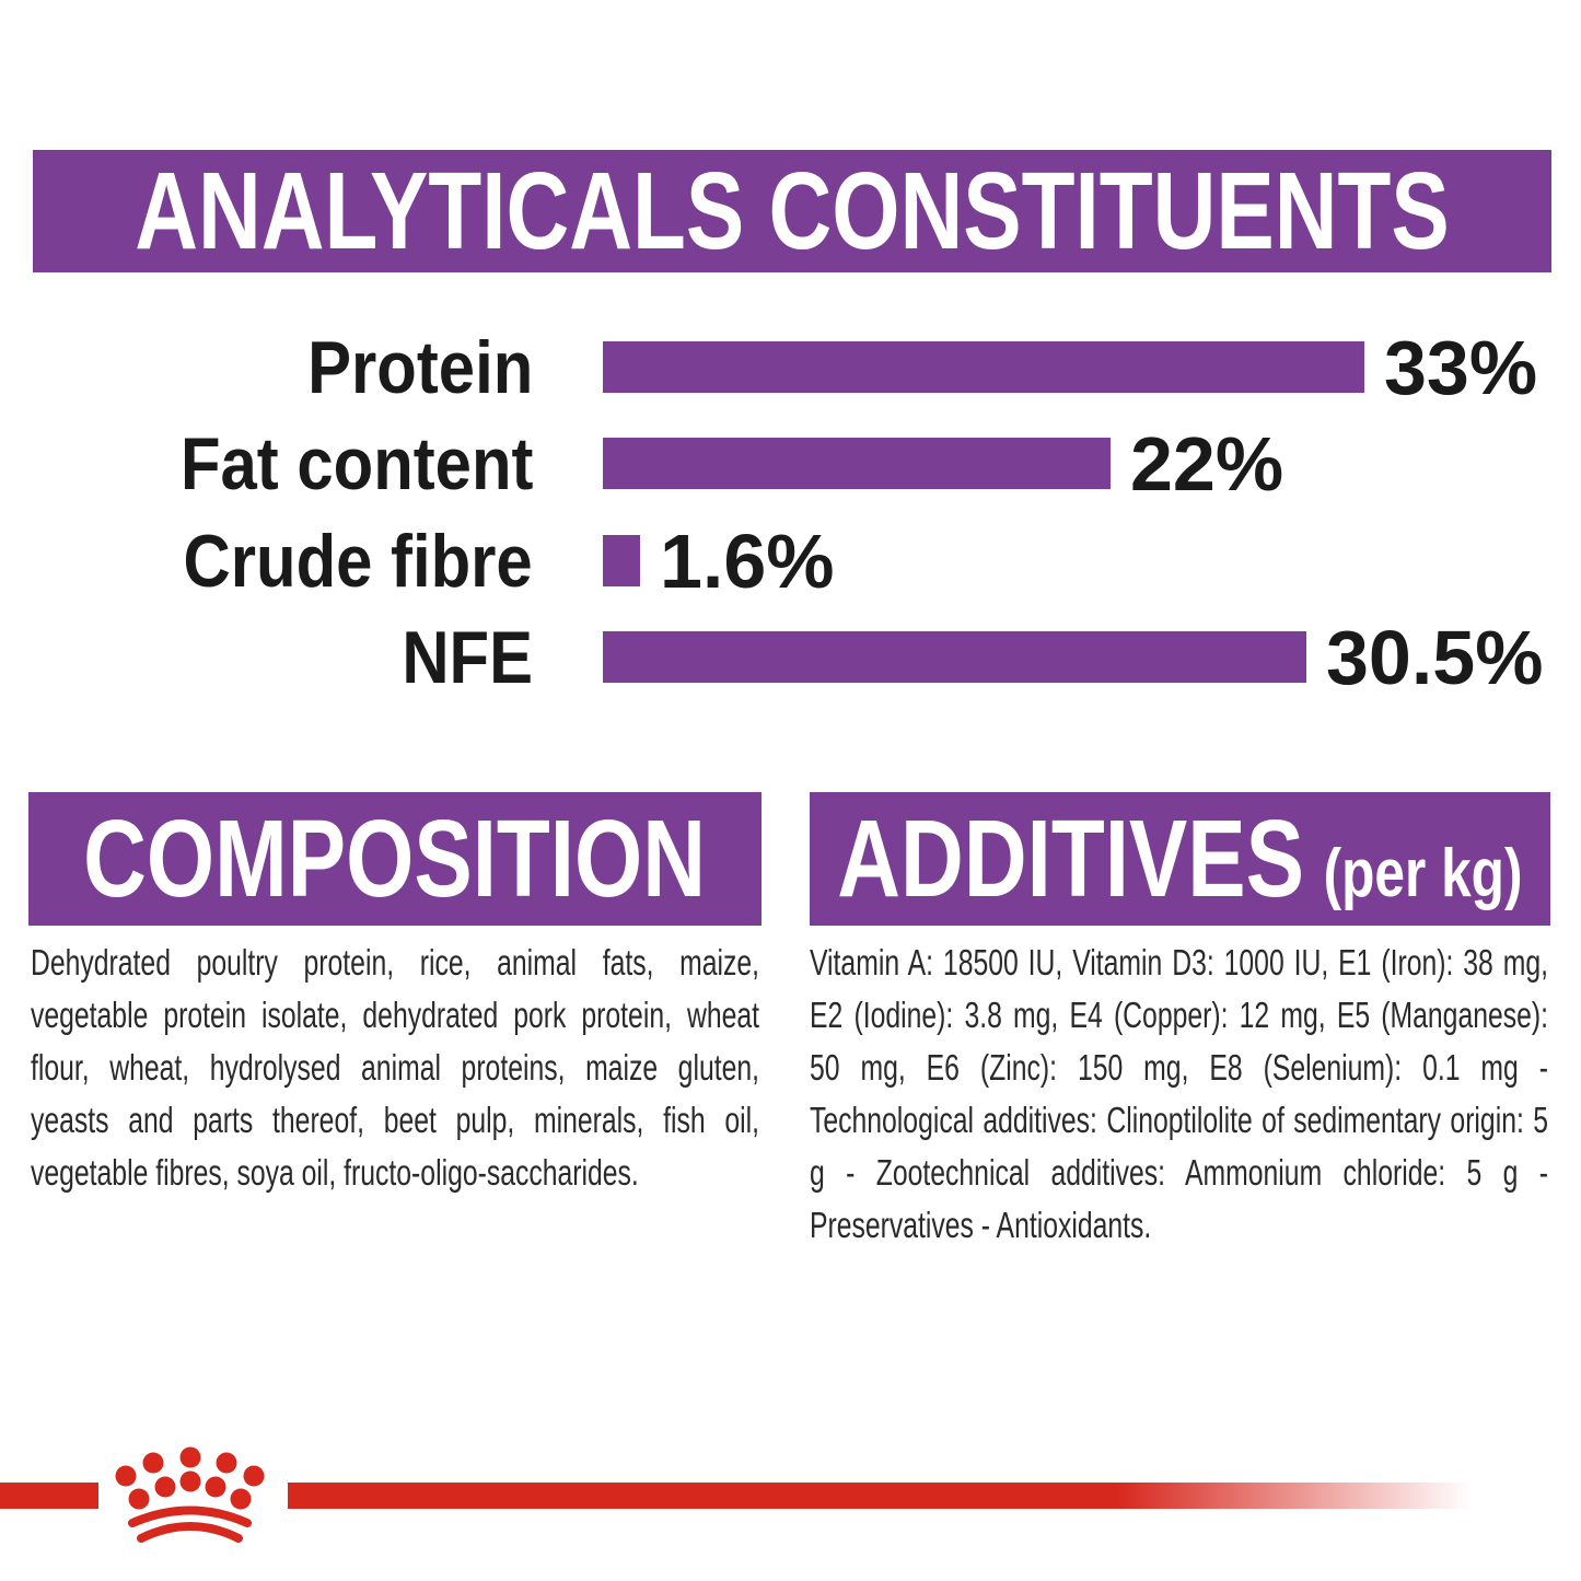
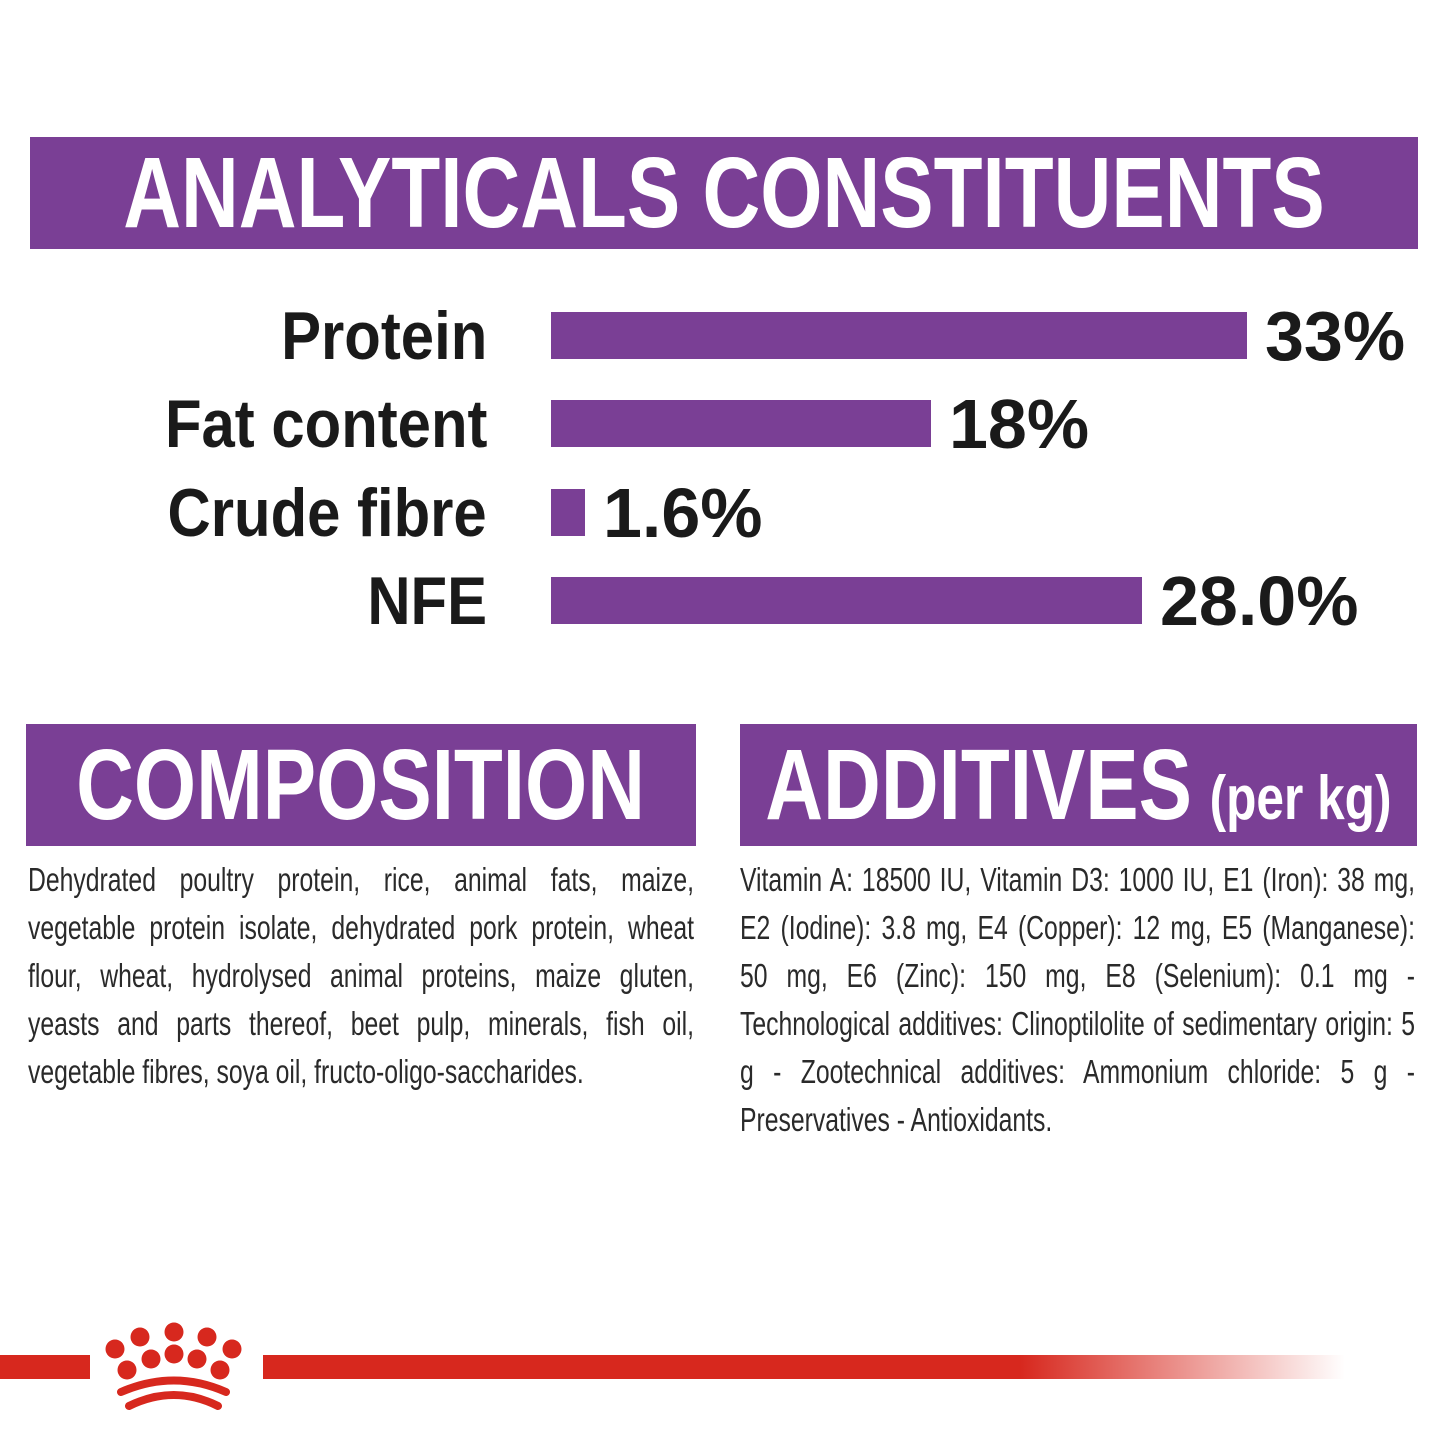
Fat content: 22% -> 18%
NFE: 30.5% -> 28.0%
